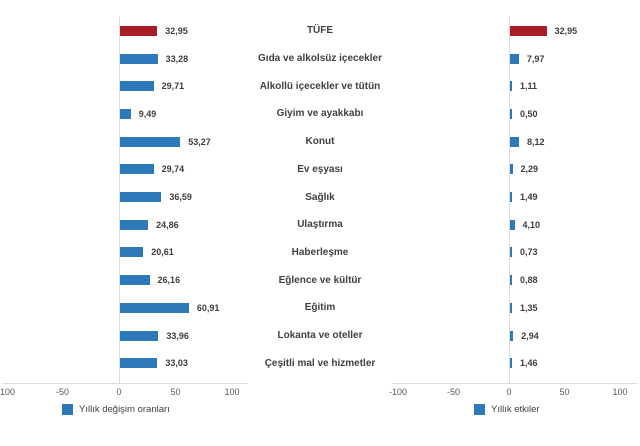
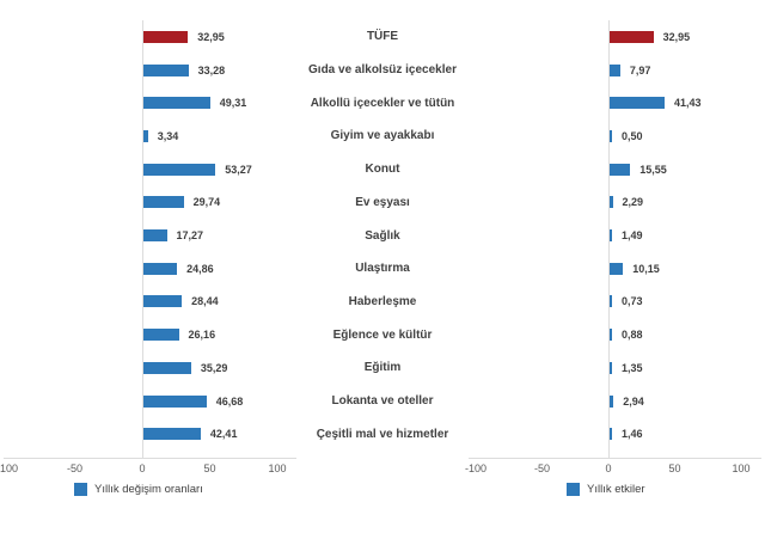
Yıllık değişim oranları/Alkollü içecekler ve tütün: 29,71 -> 49,31
Yıllık etkiler/Alkollü içecekler ve tütün: 1,11 -> 41,43
Yıllık değişim oranları/Giyim ve ayakkabı: 9,49 -> 3,34
Yıllık etkiler/Konut: 8,12 -> 15,55
Yıllık değişim oranları/Sağlık: 36,59 -> 17,27
Yıllık etkiler/Ulaştırma: 4,10 -> 10,15
Yıllık değişim oranları/Haberleşme: 20,61 -> 28,44
Yıllık değişim oranları/Eğitim: 60,91 -> 35,29
Yıllık değişim oranları/Lokanta ve oteller: 33,96 -> 46,68
Yıllık değişim oranları/Çeşitli mal ve hizmetler: 33,03 -> 42,41
